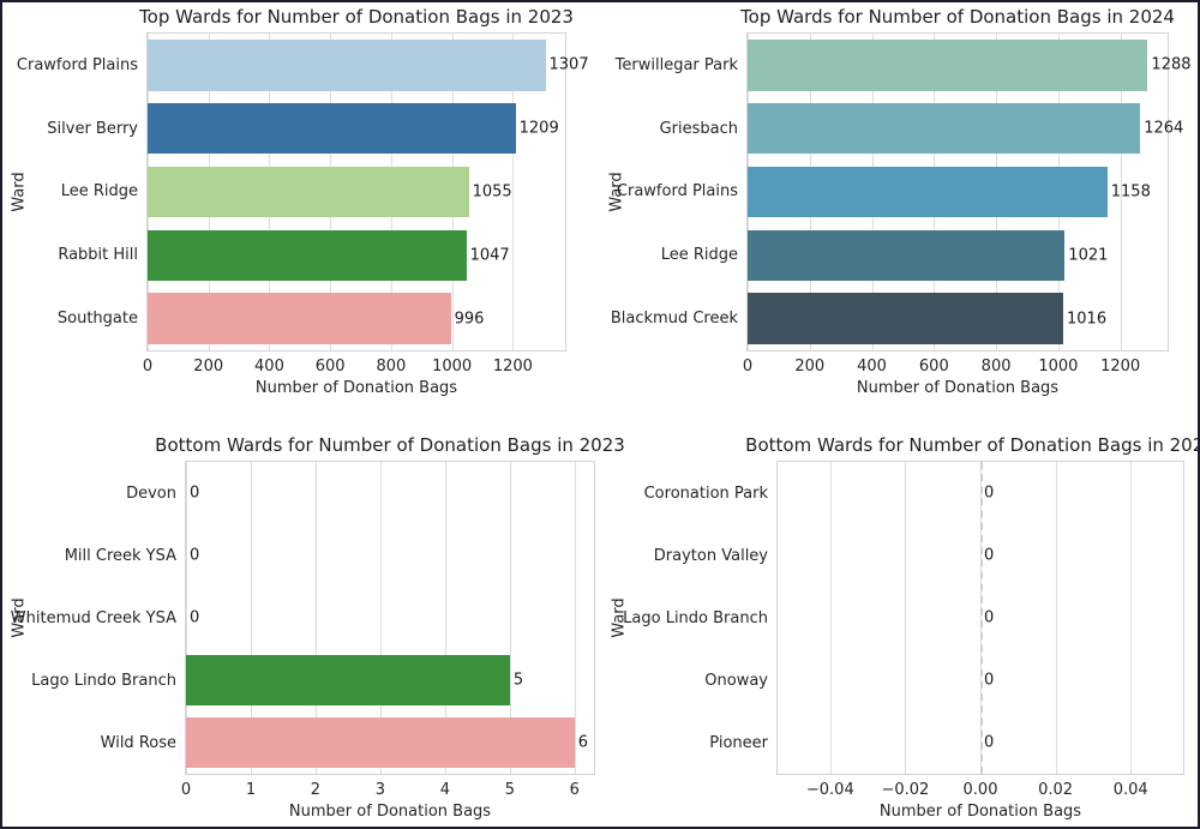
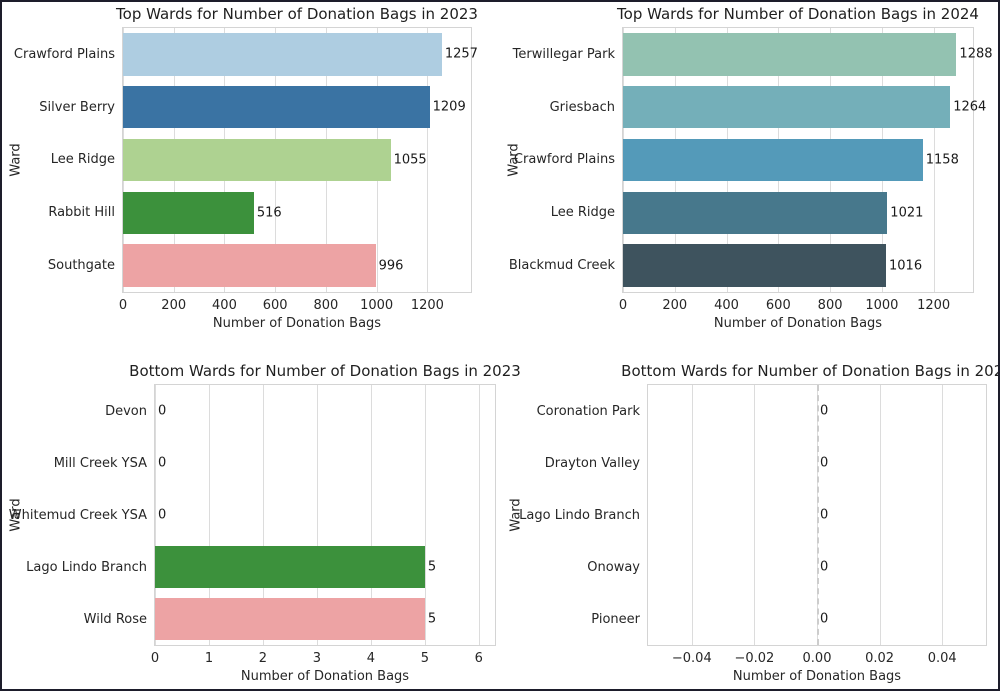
Top Wards for Number of Donation Bags in 2023/Crawford Plains: 1307 -> 1257
Top Wards for Number of Donation Bags in 2023/Rabbit Hill: 1047 -> 516
Bottom Wards for Number of Donation Bags in 2023/Wild Rose: 6 -> 5
